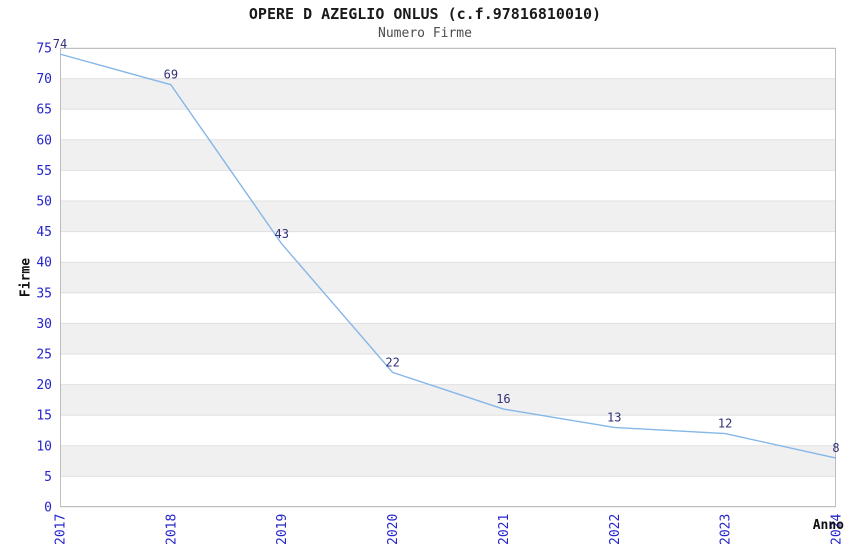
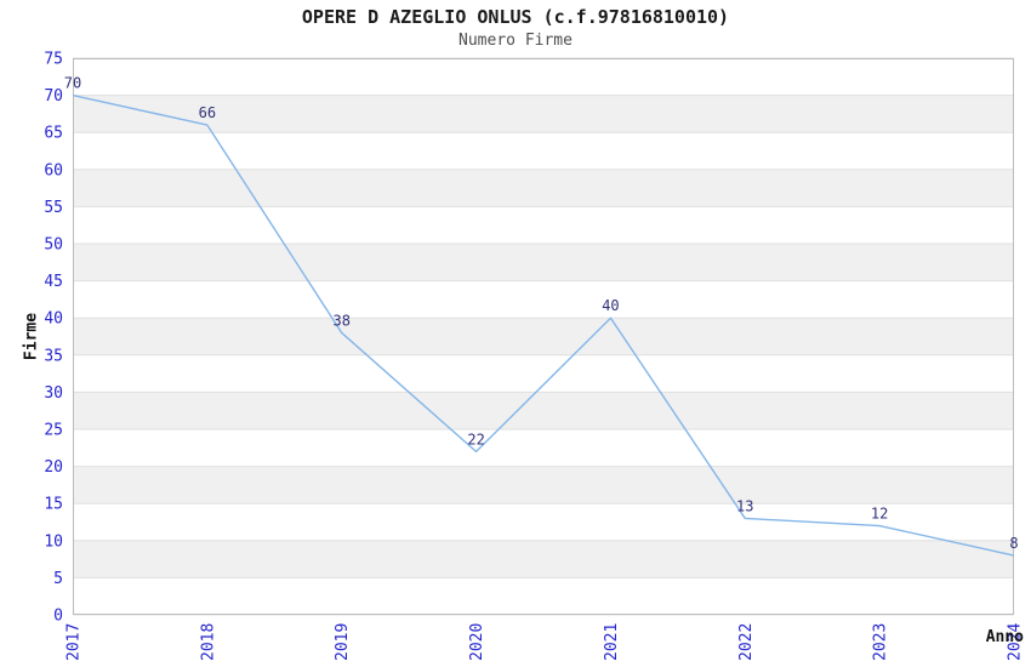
2017: 74 -> 70
2018: 69 -> 66
2019: 43 -> 38
2021: 16 -> 40
